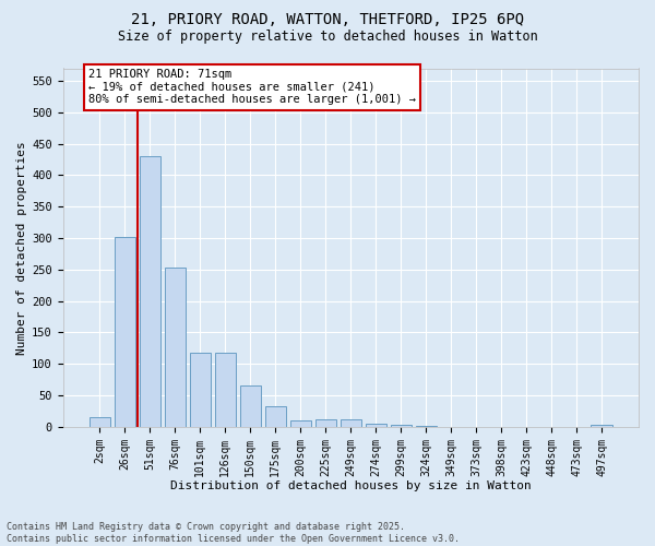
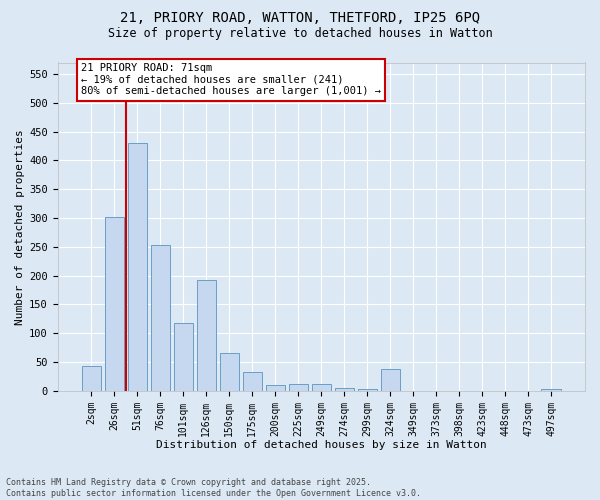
2sqm: 15 -> 44
126sqm: 118 -> 192
324sqm: 1 -> 38
